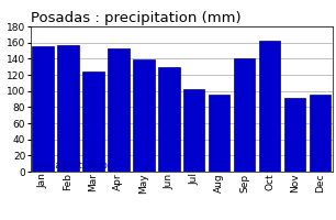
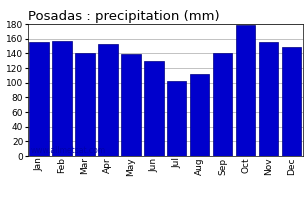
Mar: 124 -> 141
Aug: 96 -> 112
Oct: 162 -> 178
Nov: 92 -> 155
Dec: 96 -> 149
